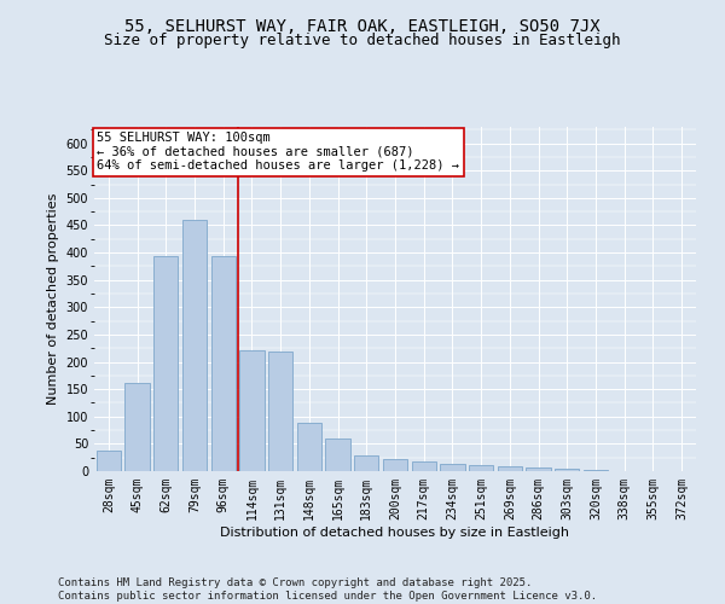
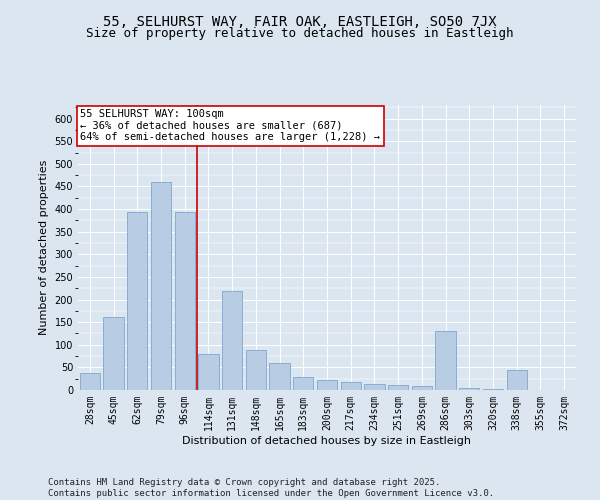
114sqm: 220 -> 80
286sqm: 7 -> 130
338sqm: 1 -> 45
